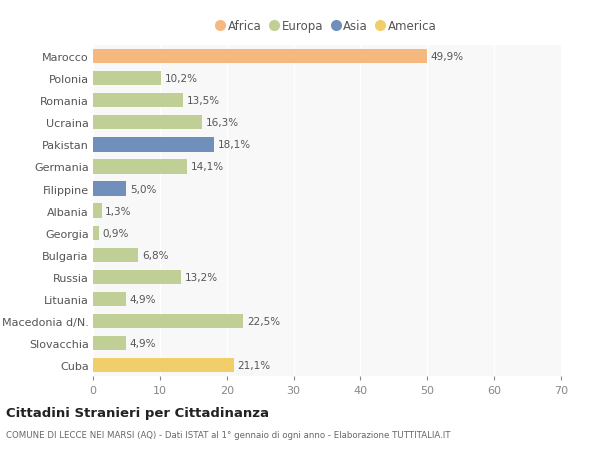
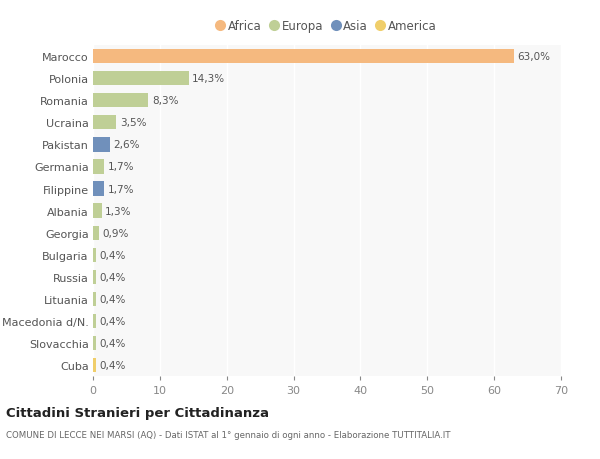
Marocco: 49,9% -> 63,0%
Polonia: 10,2% -> 14,3%
Romania: 13,5% -> 8,3%
Ucraina: 16,3% -> 3,5%
Pakistan: 18,1% -> 2,6%
Germania: 14,1% -> 1,7%
Filippine: 5,0% -> 1,7%
Bulgaria: 6,8% -> 0,4%
Russia: 13,2% -> 0,4%
Lituania: 4,9% -> 0,4%
Macedonia d/N.: 22,5% -> 0,4%
Slovacchia: 4,9% -> 0,4%
Cuba: 21,1% -> 0,4%
